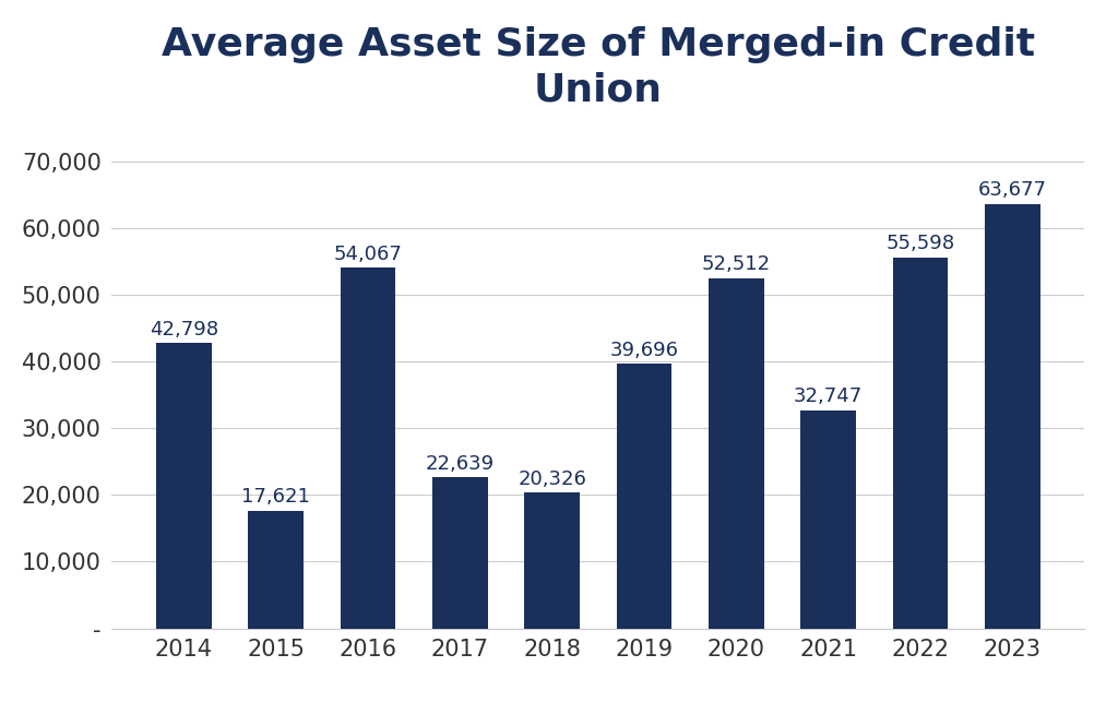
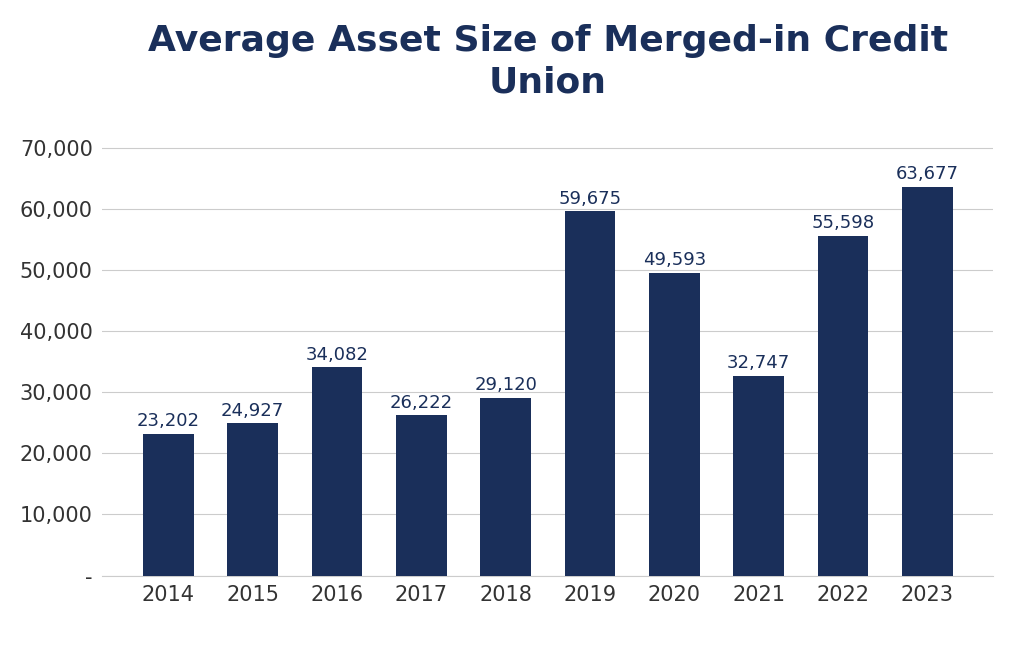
2014: 42,798 -> 23,202
2015: 17,621 -> 24,927
2016: 54,067 -> 34,082
2017: 22,639 -> 26,222
2018: 20,326 -> 29,120
2019: 39,696 -> 59,675
2020: 52,512 -> 49,593
